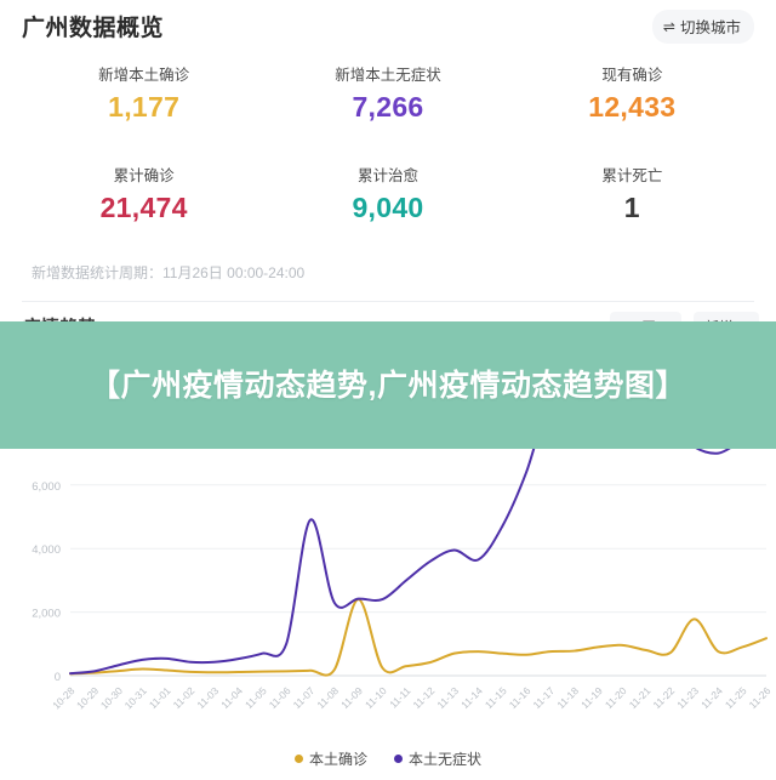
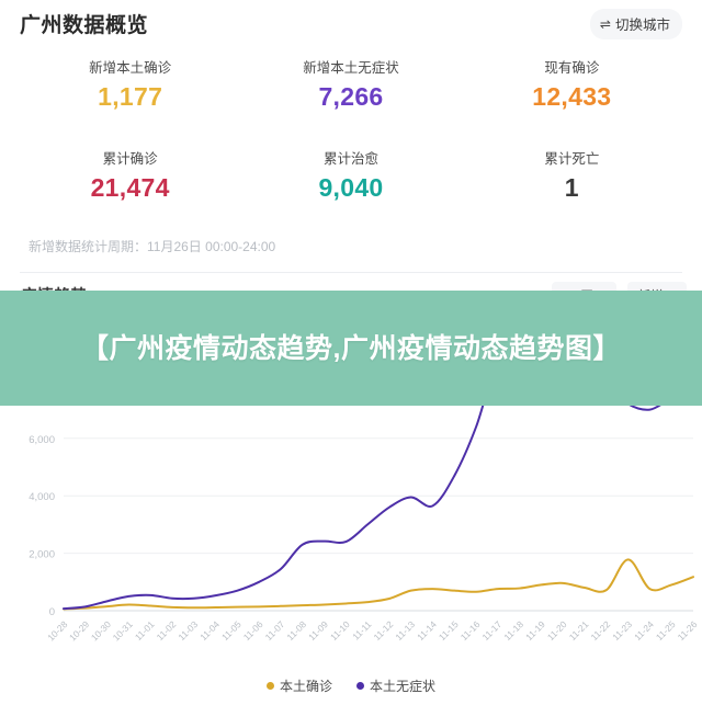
本土无症状/11-07: 4900 -> 1400
本土确诊/11-09: 2400 -> 200
